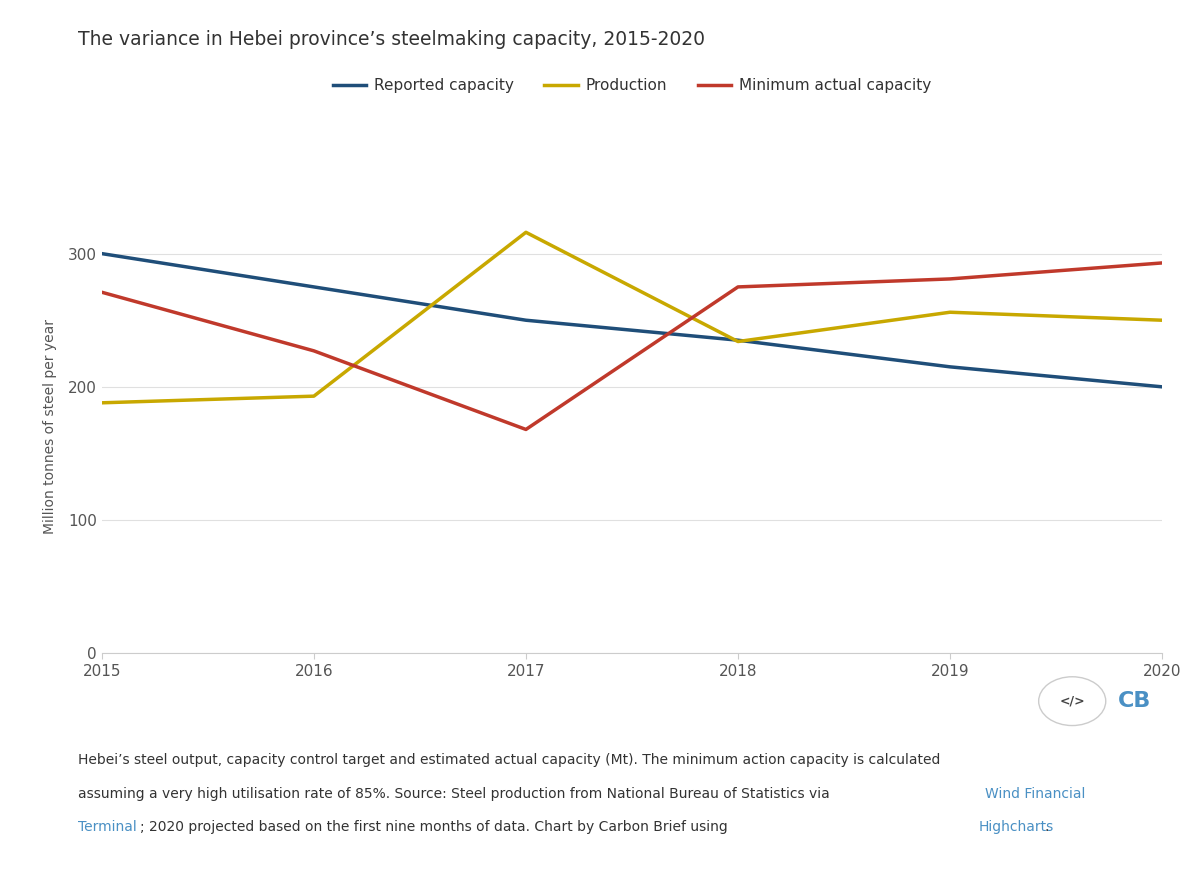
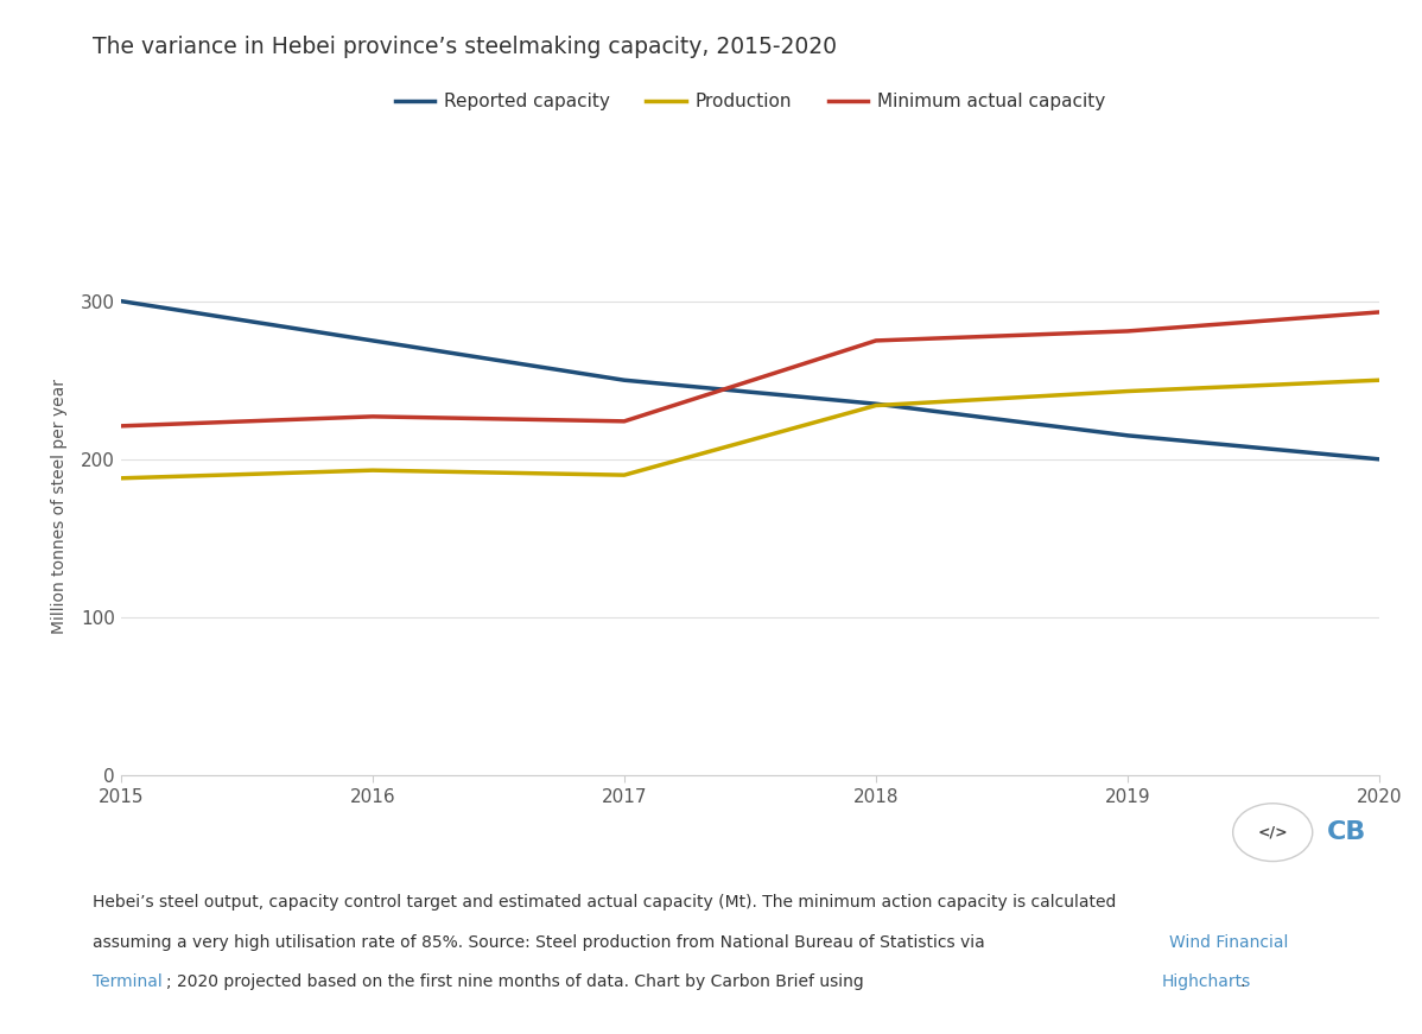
Minimum actual capacity/2015: 271 -> 221
Production/2017: 316 -> 190
Minimum actual capacity/2017: 168 -> 224
Production/2019: 256 -> 243
